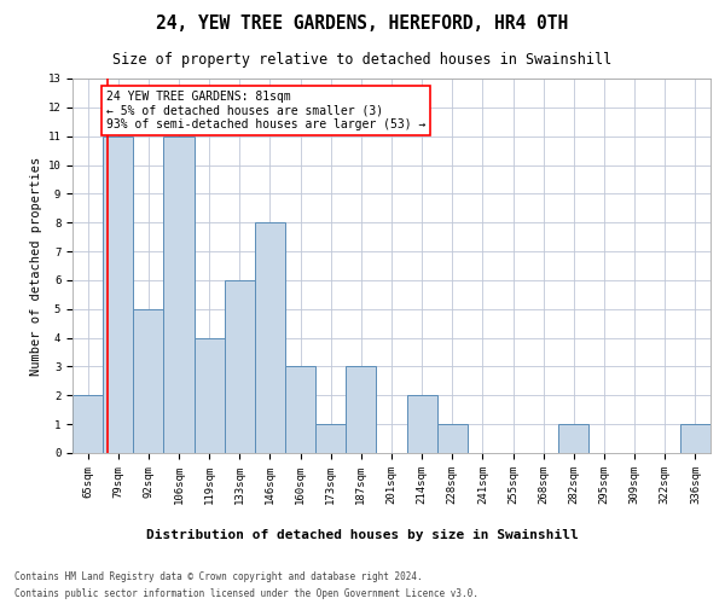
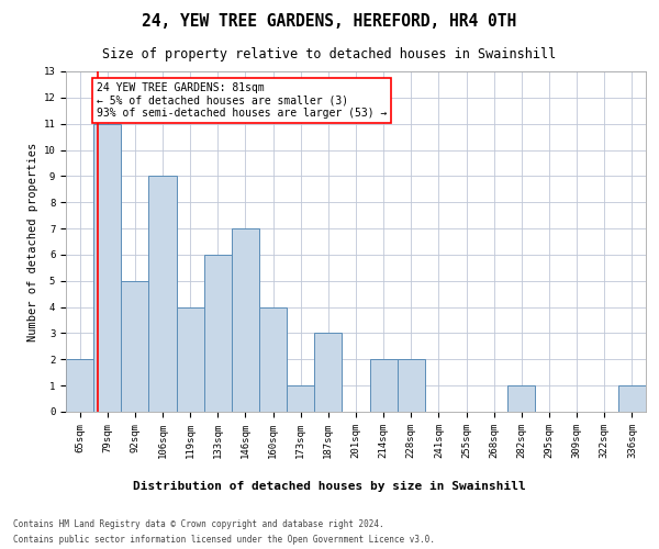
106sqm: 11 -> 9
146sqm: 8 -> 7
160sqm: 3 -> 4
228sqm: 1 -> 2
